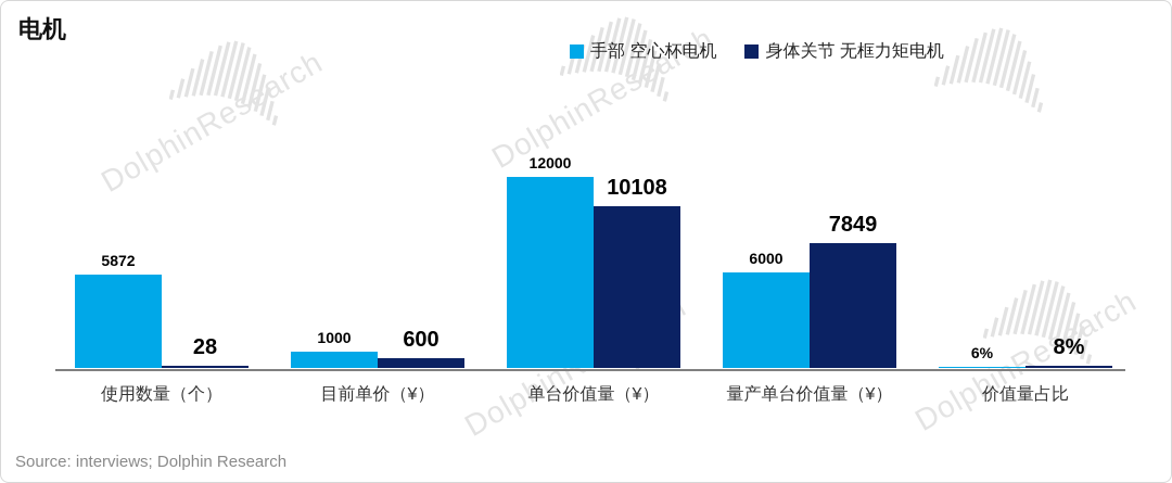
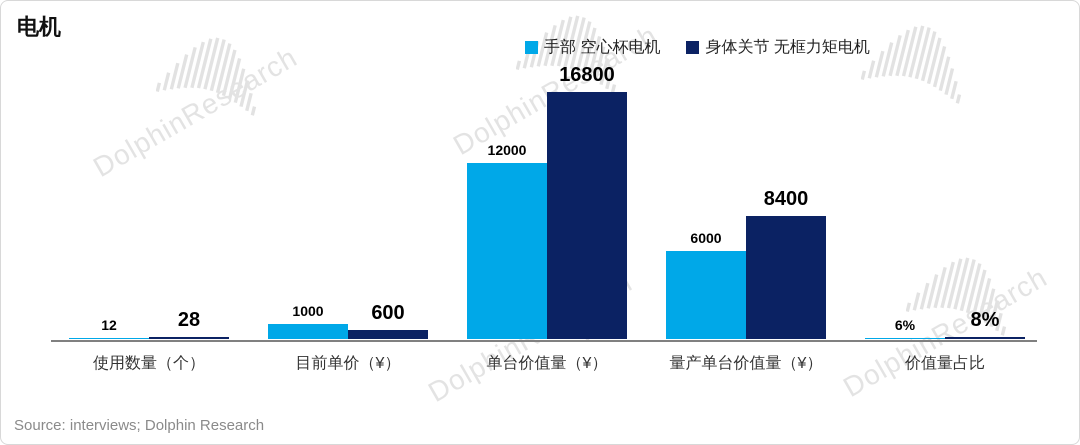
手部 空心杯电机/使用数量（个）: 5872 -> 12
身体关节 无框力矩电机/单台价值量（¥）: 10108 -> 16800
身体关节 无框力矩电机/量产单台价值量（¥）: 7849 -> 8400
